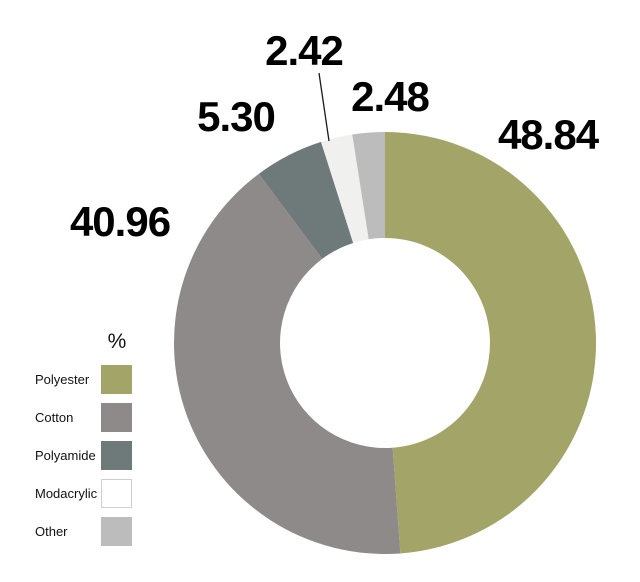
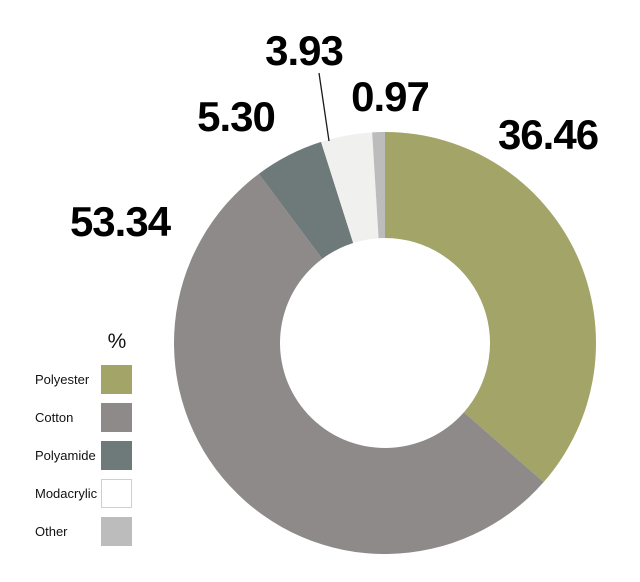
Polyester: 48.84 -> 36.46
Cotton: 40.96 -> 53.34
Modacrylic: 2.42 -> 3.93
Other: 2.48 -> 0.97
